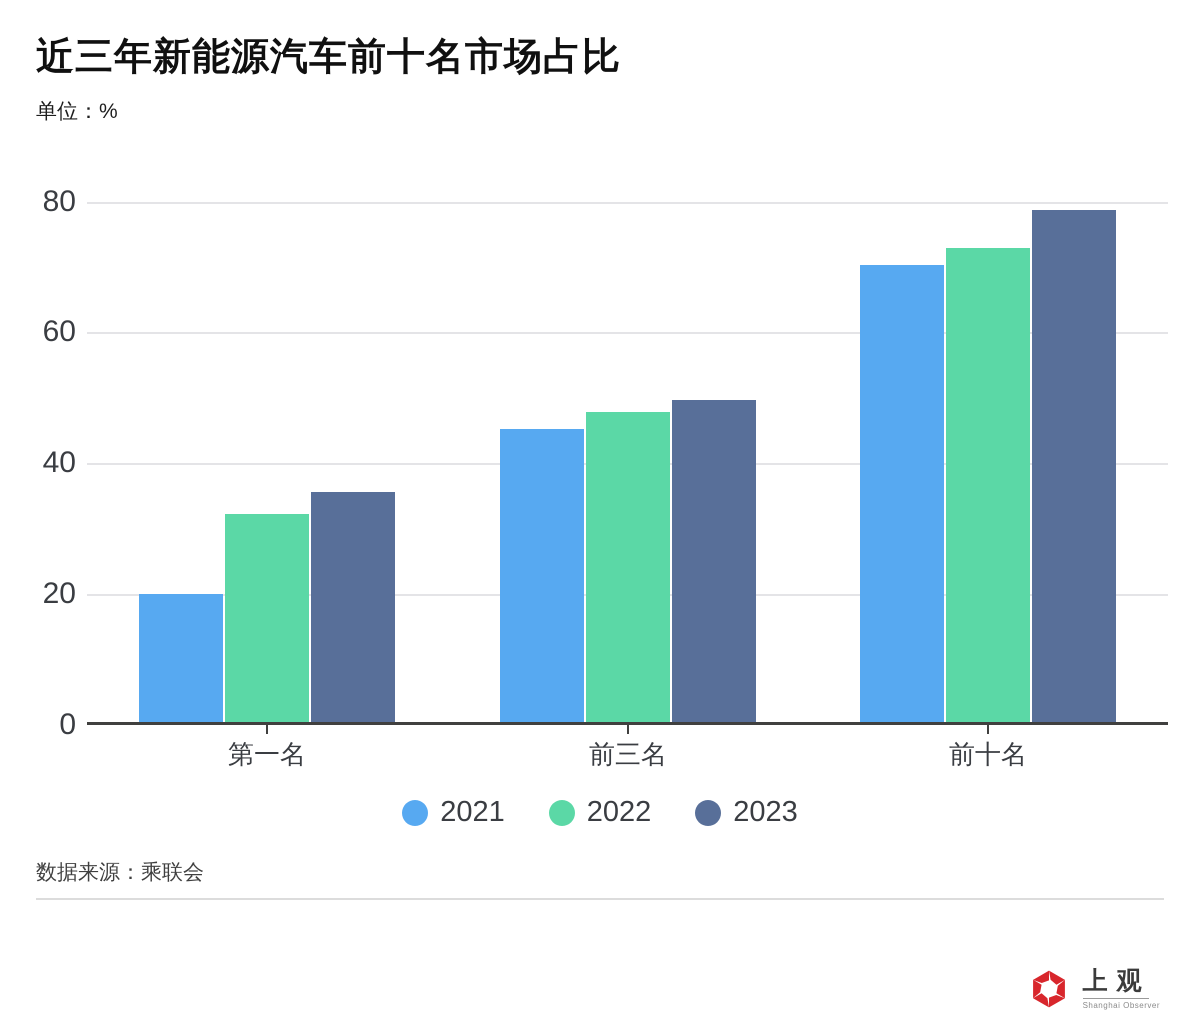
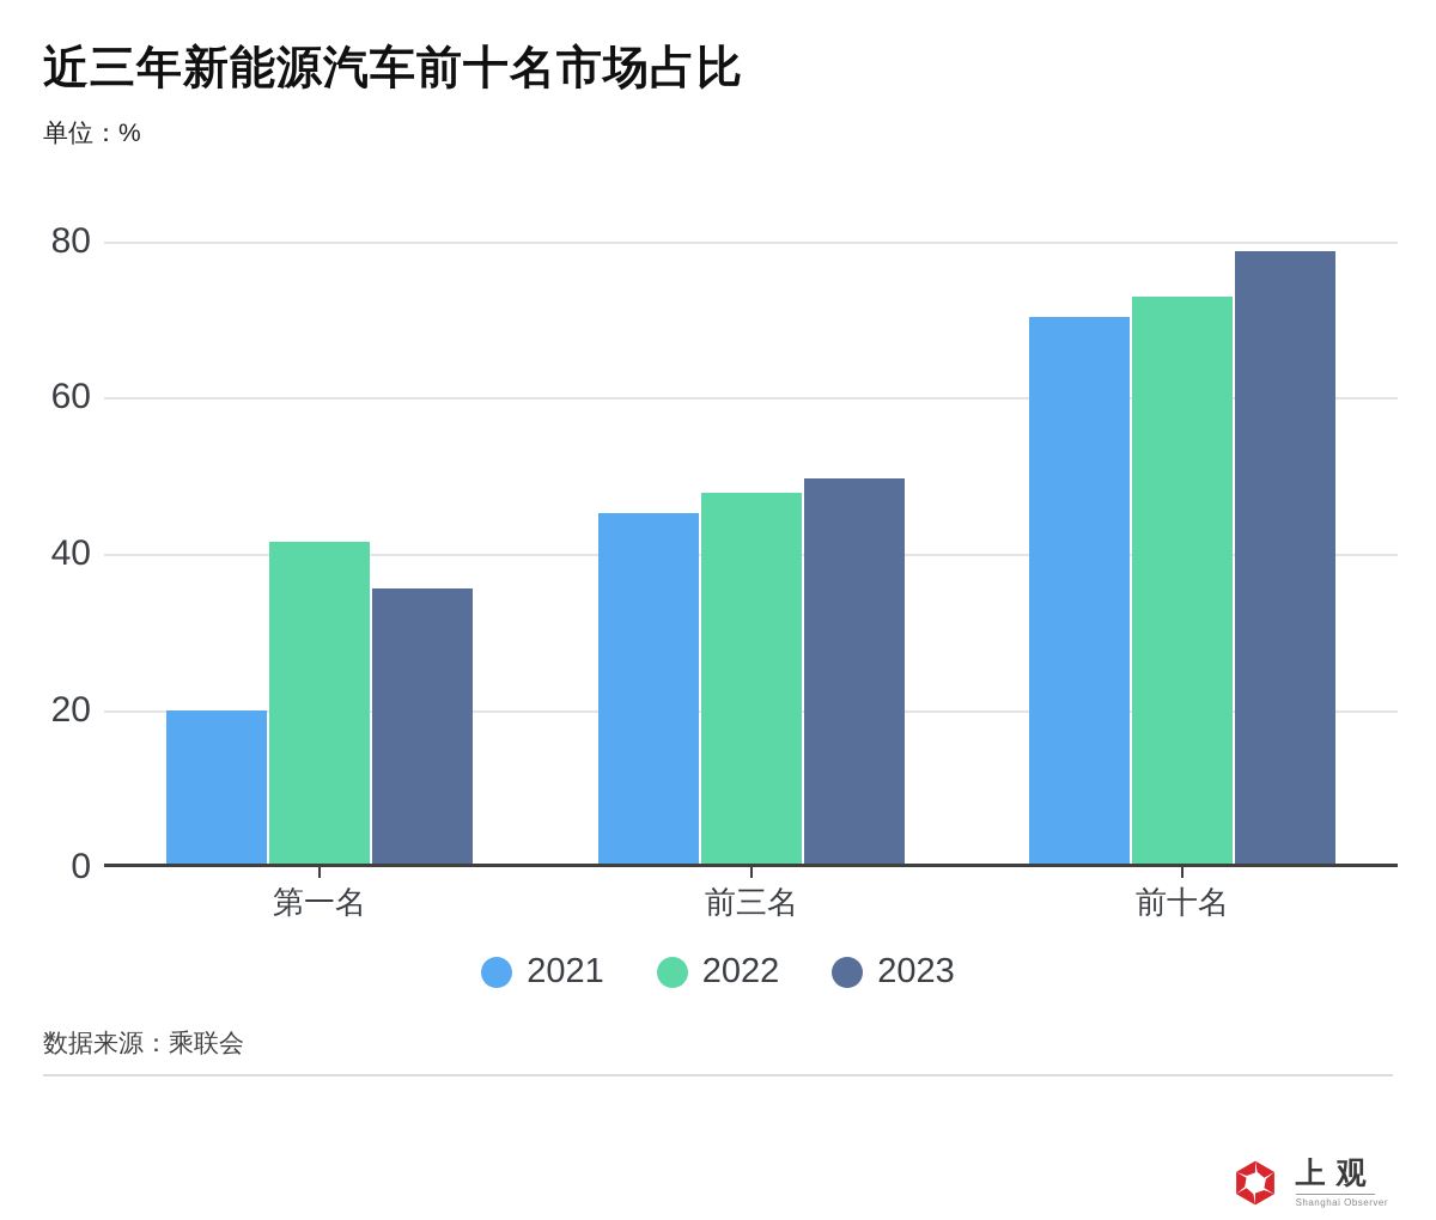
2022/第一名: 32 -> 41
